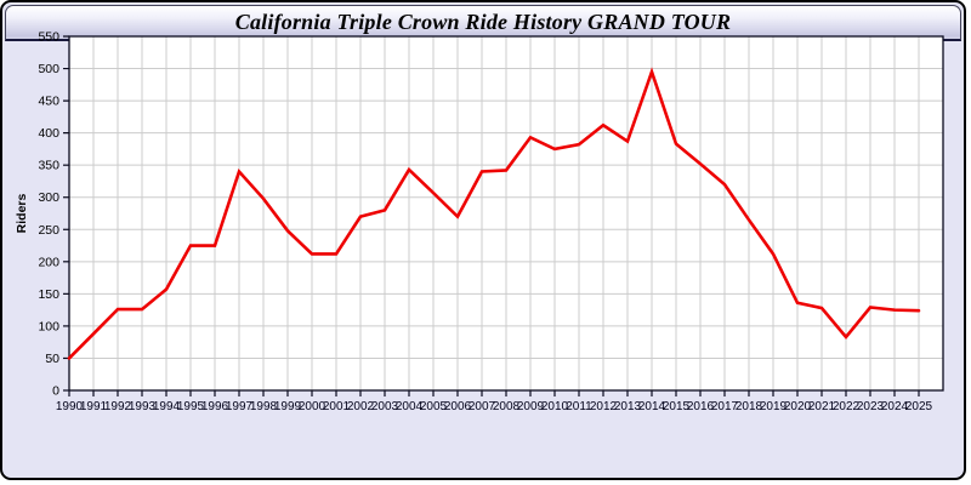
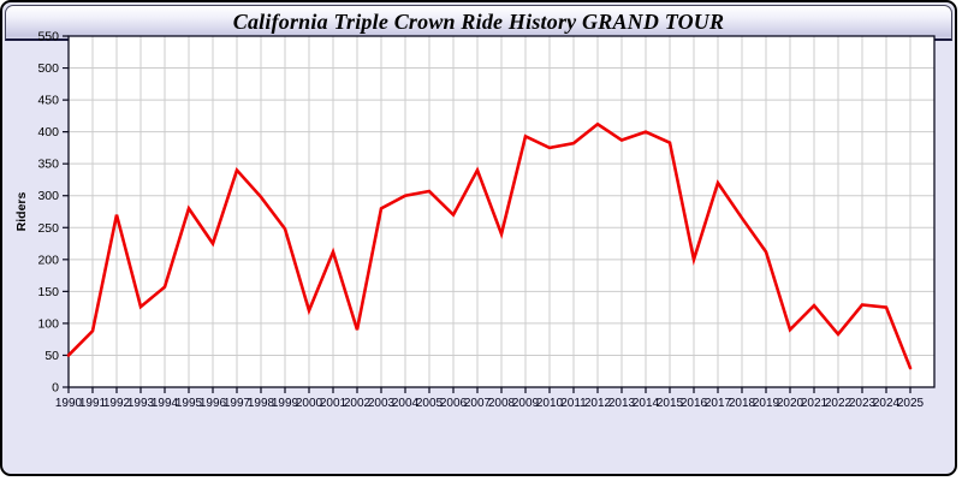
1992: 130 -> 270
1995: 220 -> 280
2000: 210 -> 120
2002: 270 -> 90
2004: 340 -> 300
2008: 340 -> 240
2014: 500 -> 400
2016: 350 -> 200
2020: 140 -> 90
2025: 120 -> 30
